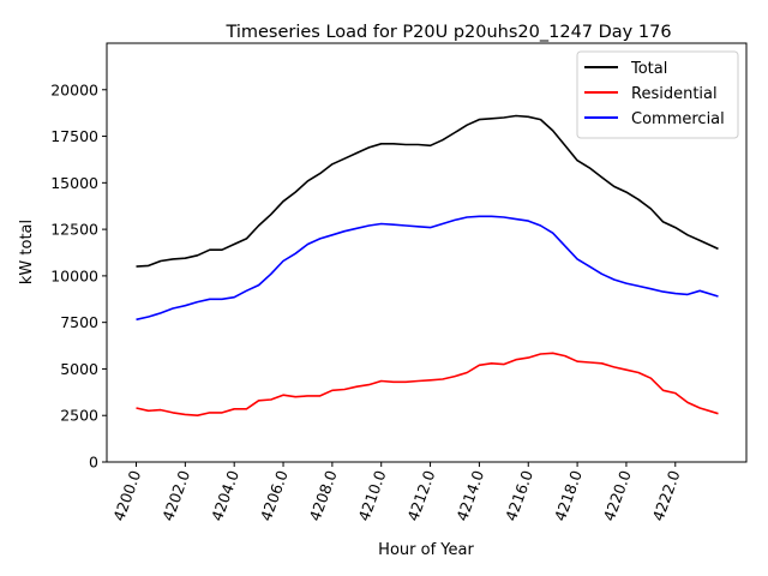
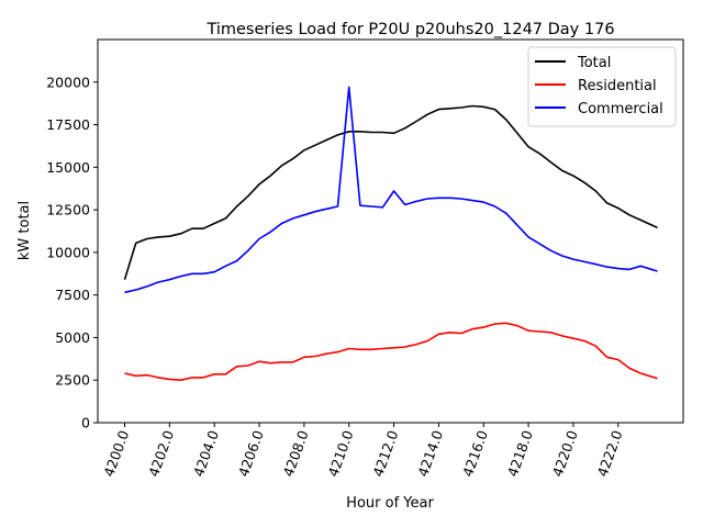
Total/4200.0: 10500 -> 8400
Commercial/4210.0: 12800 -> 19700
Commercial/4212.0: 12600 -> 13600
